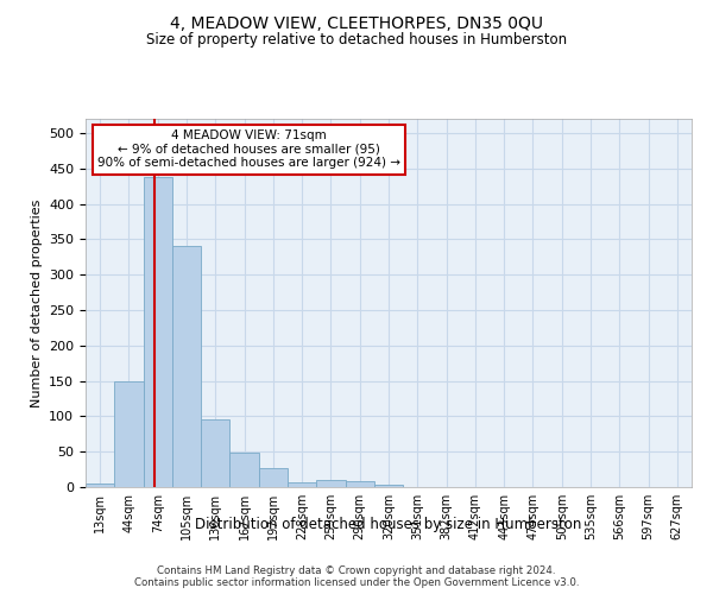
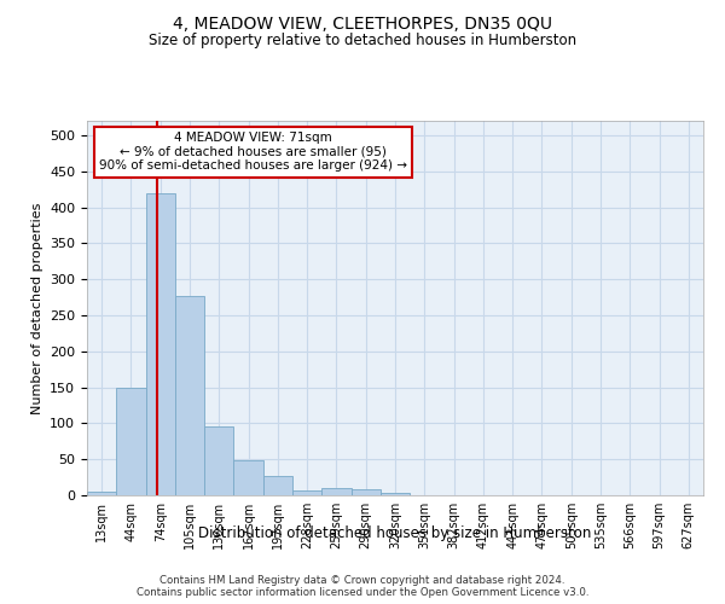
74sqm: 438 -> 420
105sqm: 340 -> 277
